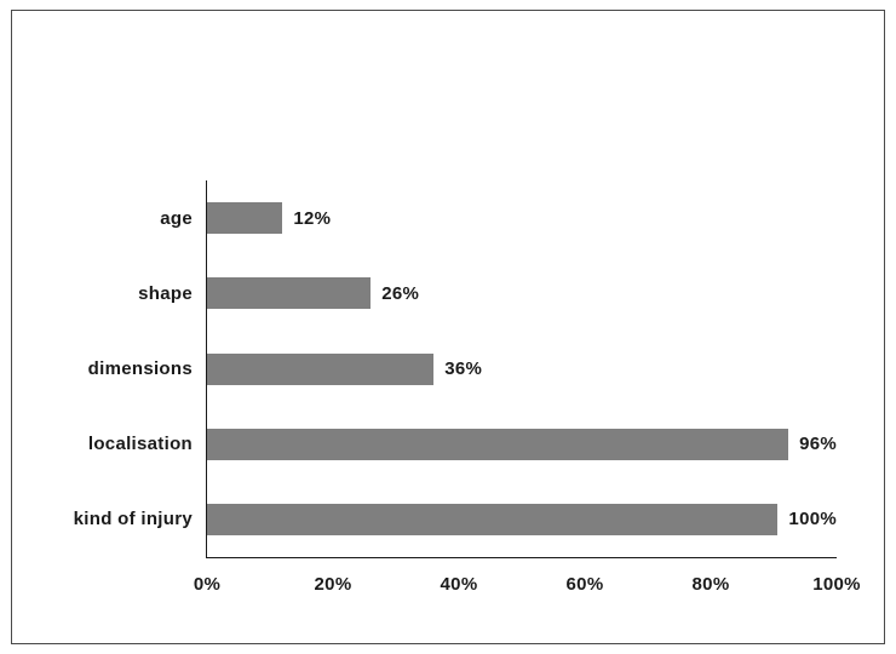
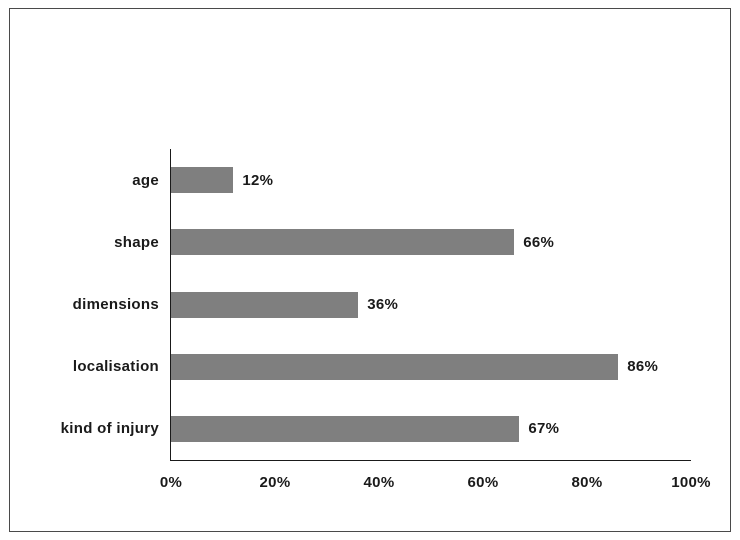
shape: 26% -> 66%
localisation: 96% -> 86%
kind of injury: 100% -> 67%
